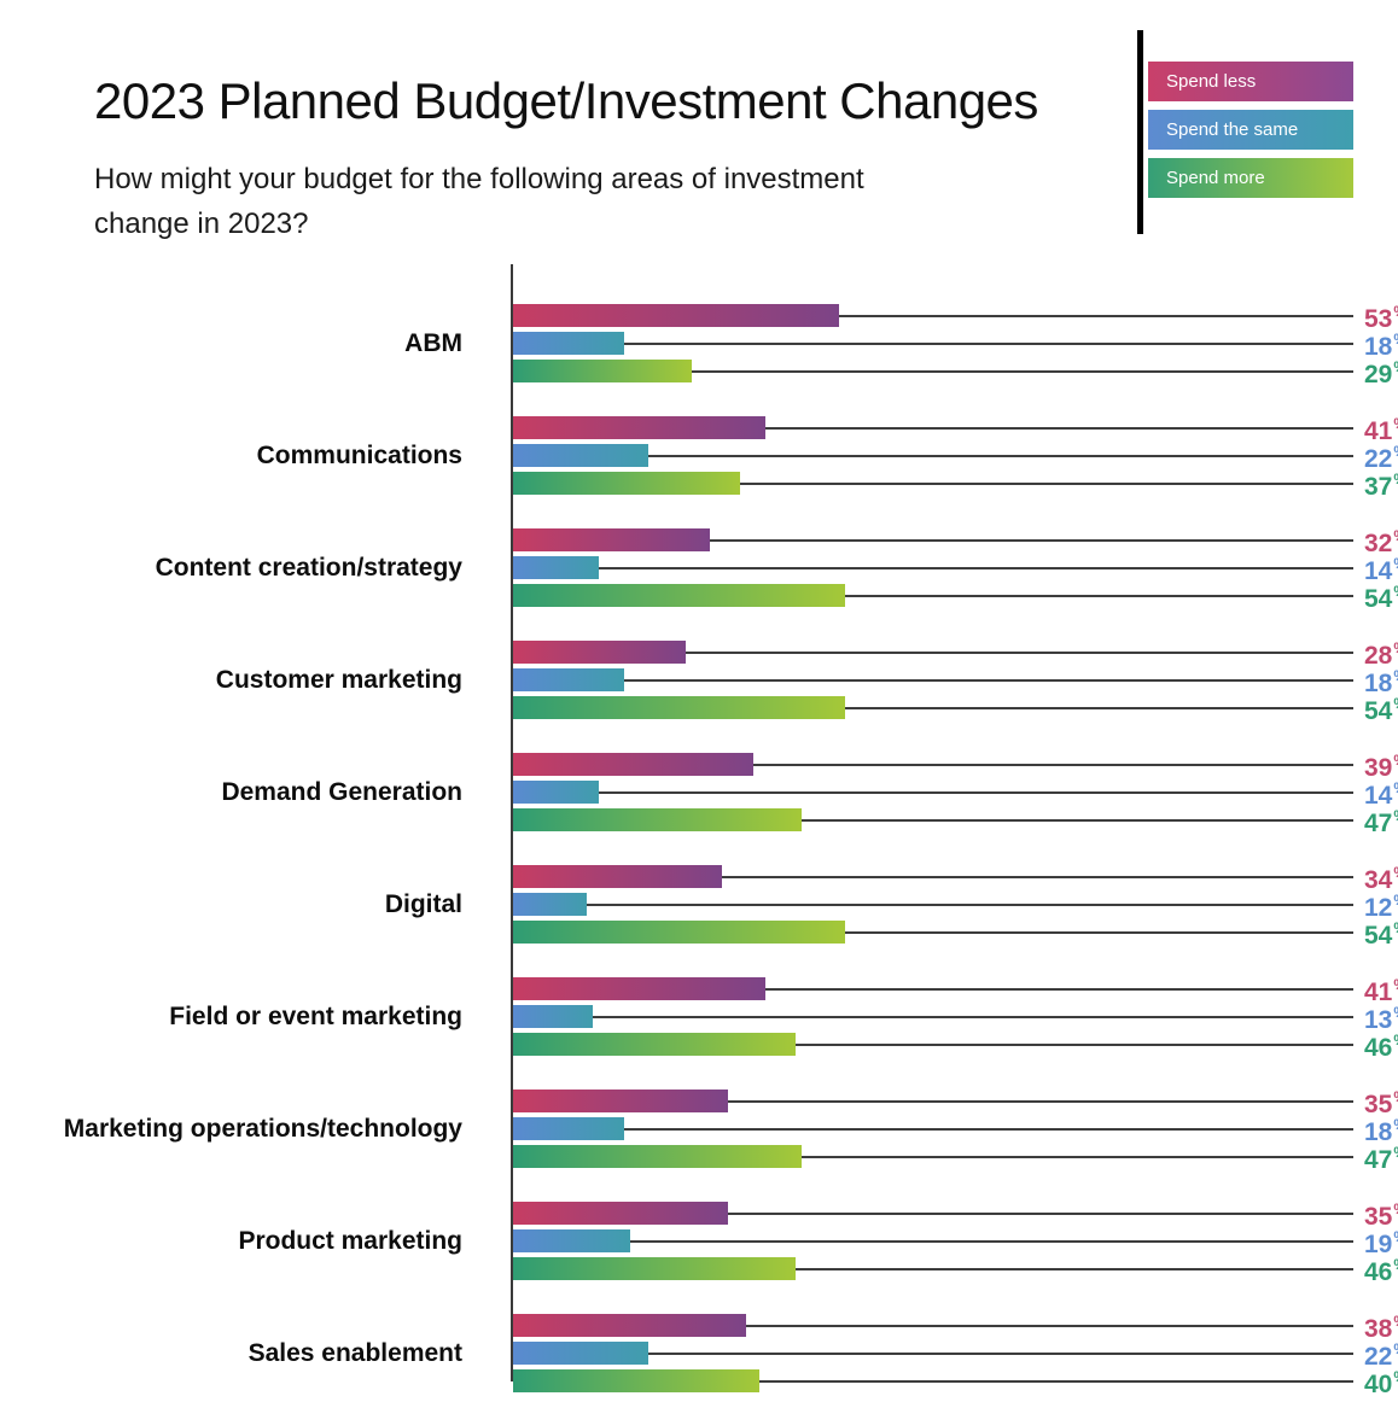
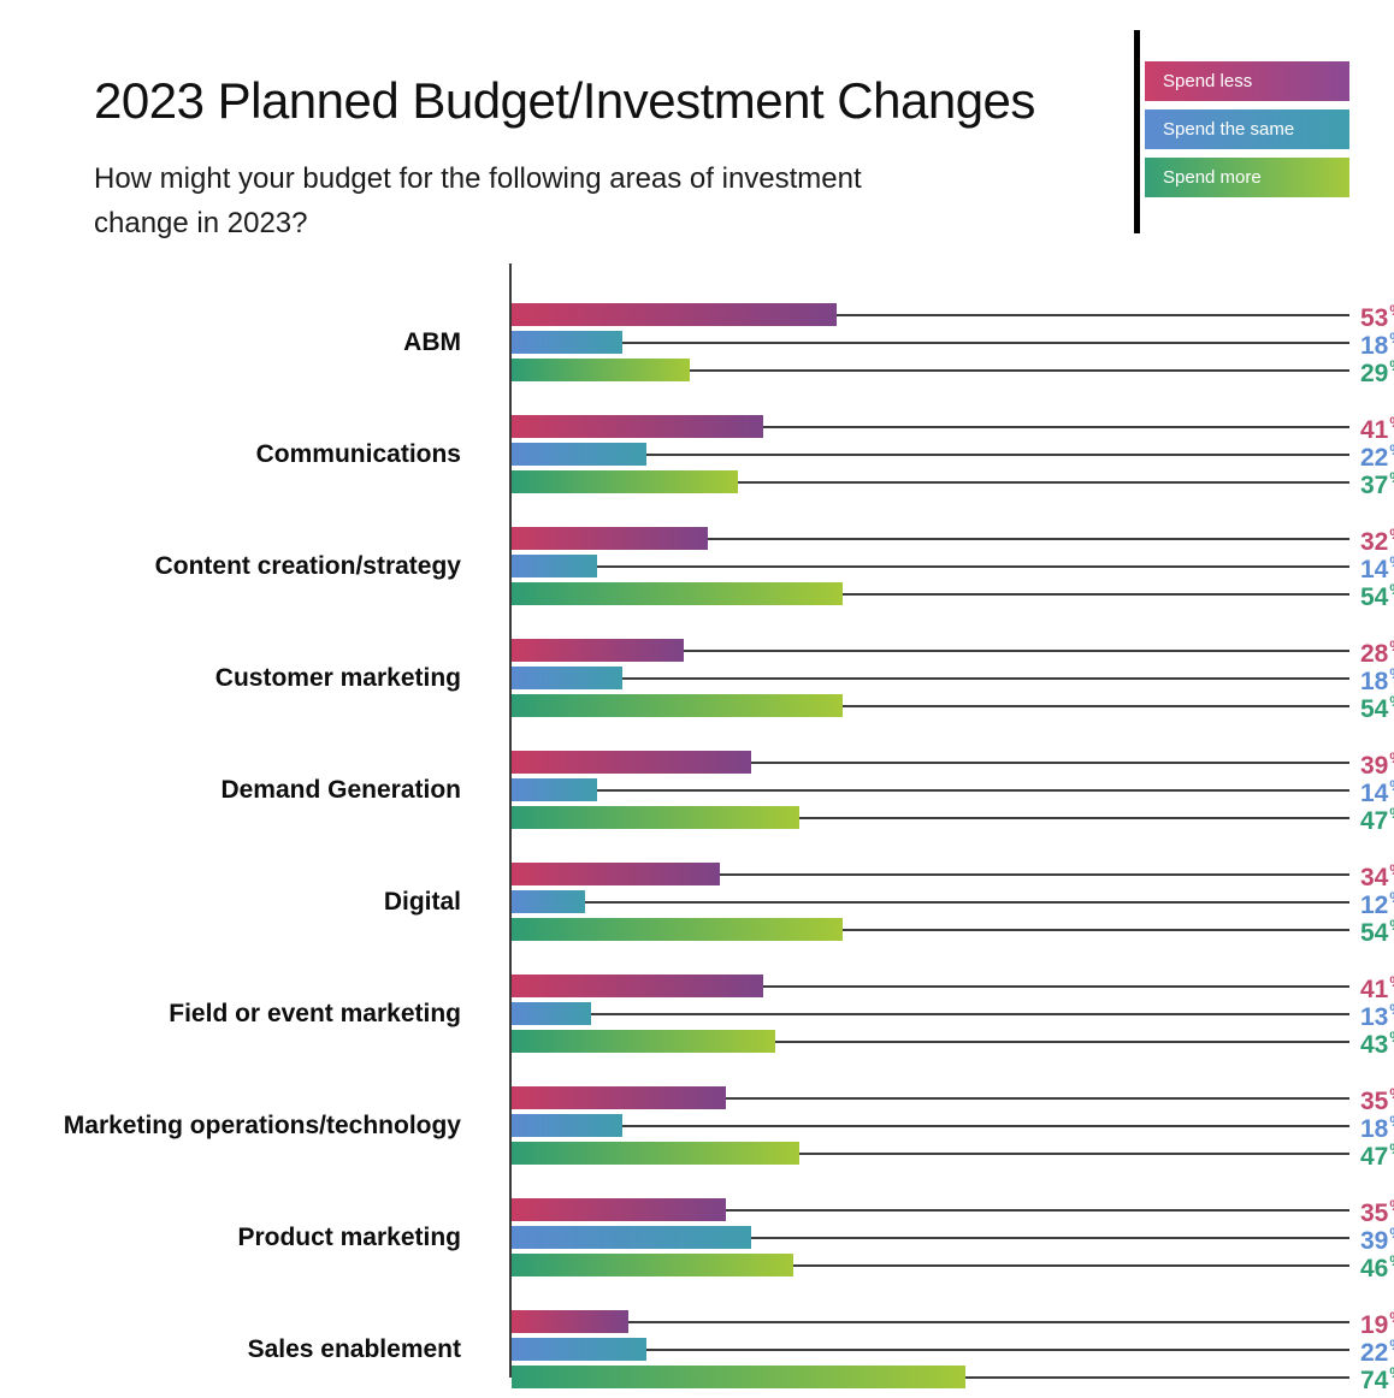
Spend more/Field or event marketing: 46 -> 43
Spend the same/Product marketing: 19 -> 39
Spend less/Sales enablement: 38 -> 19
Spend more/Sales enablement: 40 -> 74
